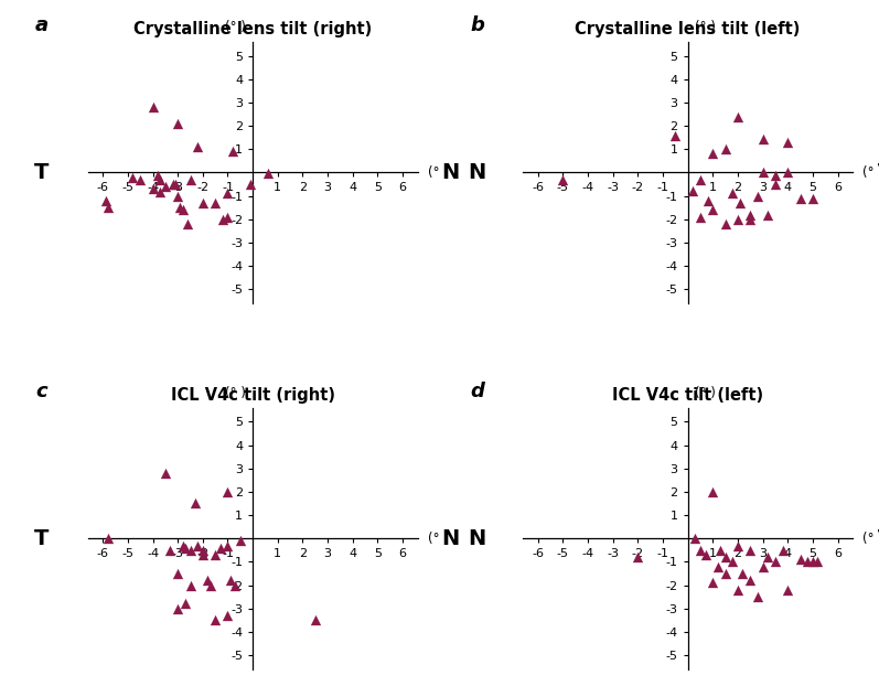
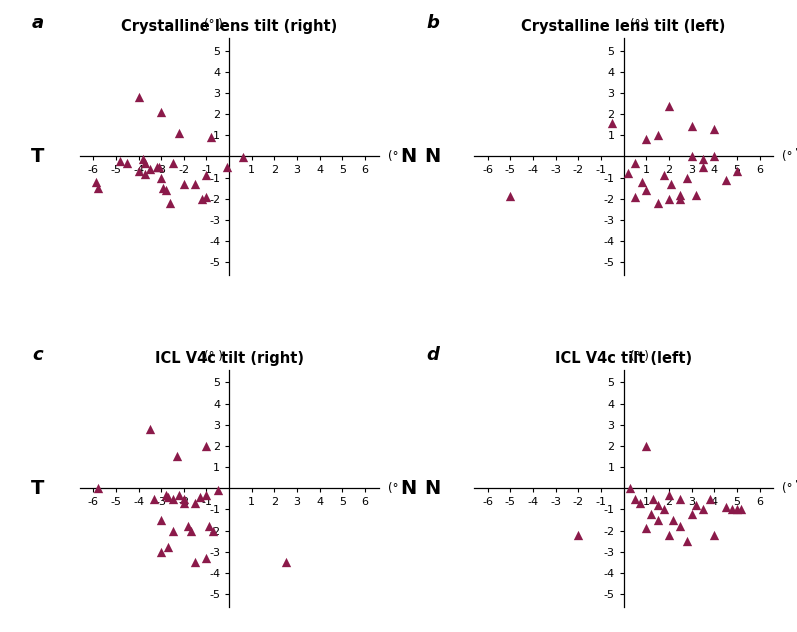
Crystalline lens tilt (left)/-5: -0.30 -> -1.85
Crystalline lens tilt (left)/5: -1.10 -> -0.70
ICL V4c tilt (left)/-2: -0.8 -> -2.2
